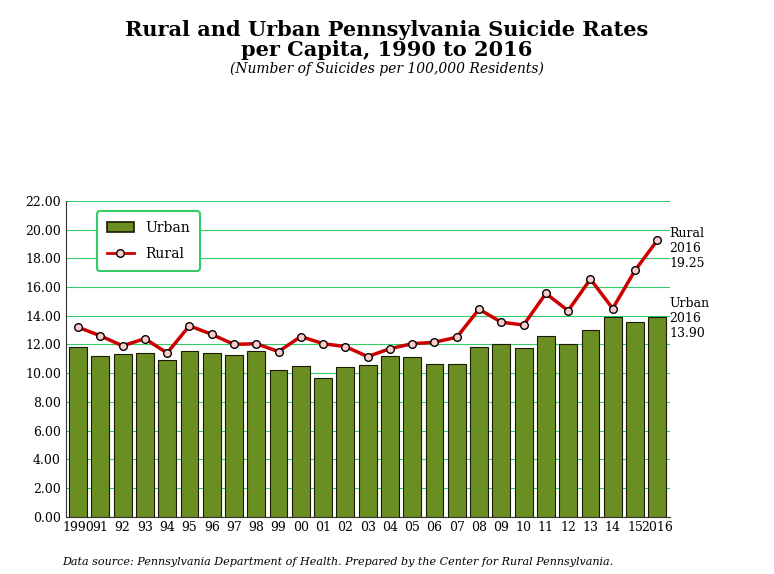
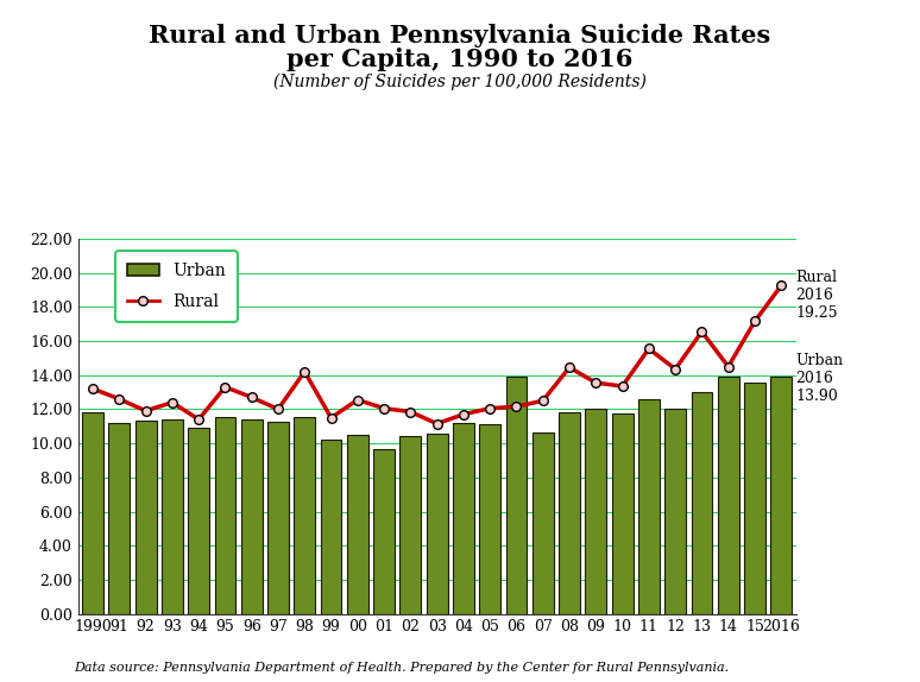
Rural/98: 12.1 -> 14.2
Urban/06: 10.7 -> 13.9
